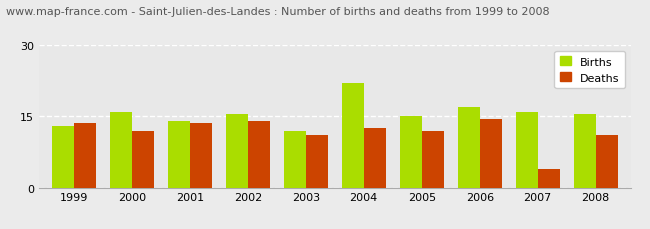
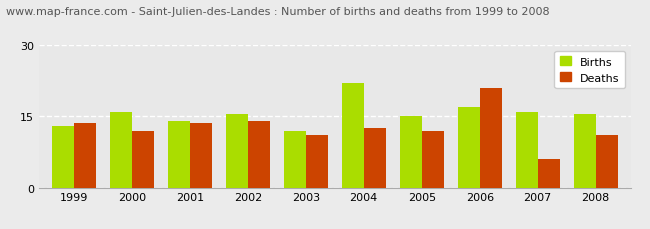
Deaths/2006: 14.5 -> 21.0
Deaths/2007: 4.0 -> 6.0
